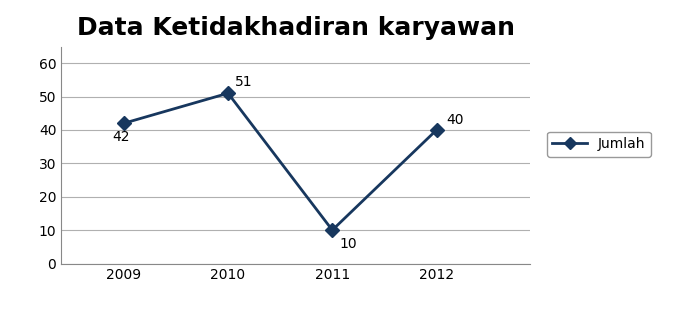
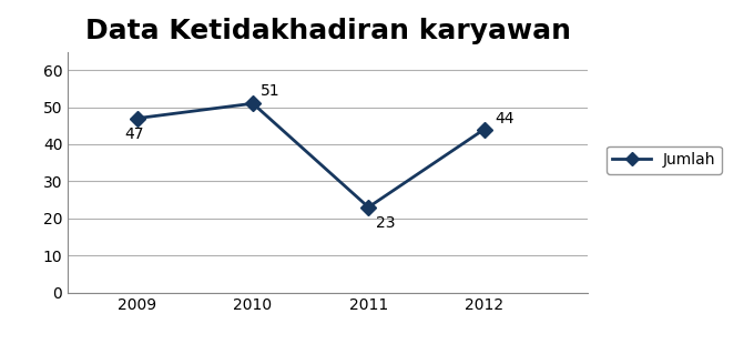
2009: 42 -> 47
2011: 10 -> 23
2012: 40 -> 44
